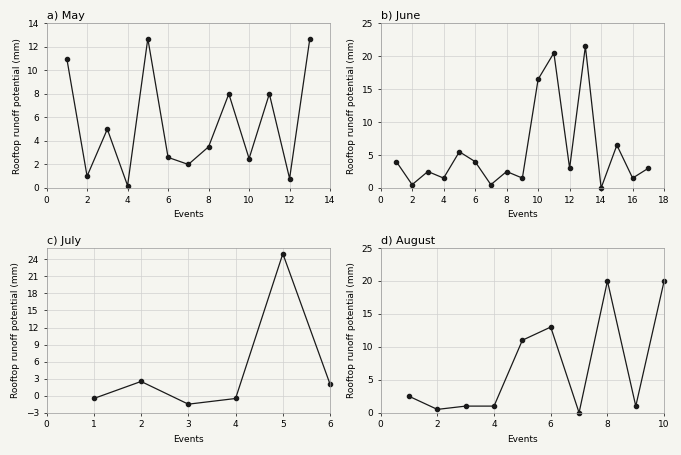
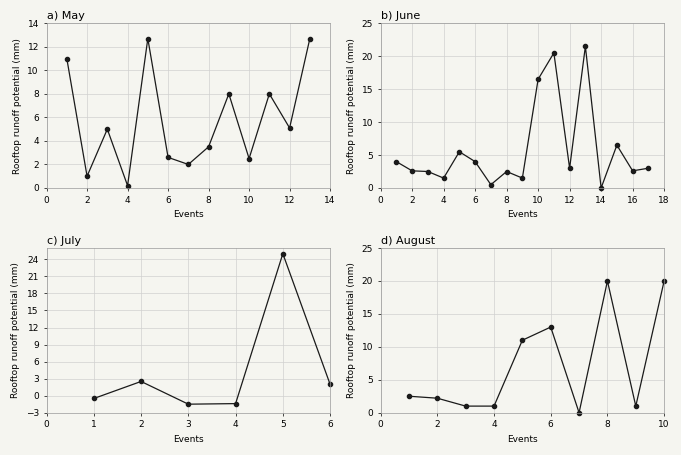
a) May/12: 0.8 -> 5.1
b) June/2: 0.5 -> 2.6
b) June/16: 1.5 -> 2.6
c) July/4: -0.5 -> -1.4
d) August/2: 0.5 -> 2.2
